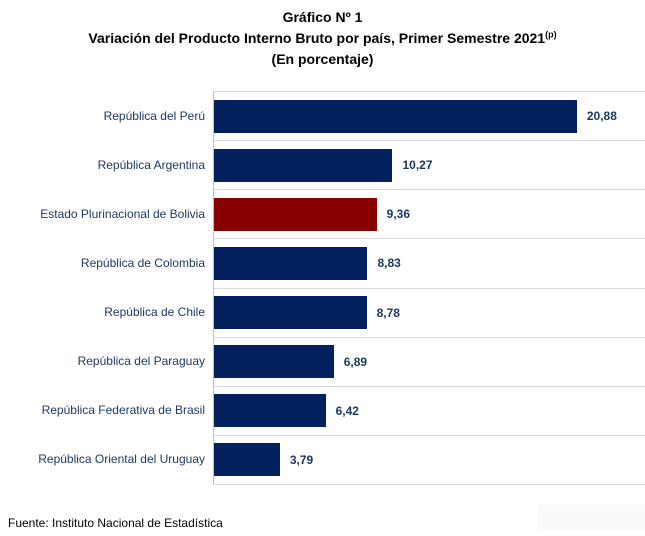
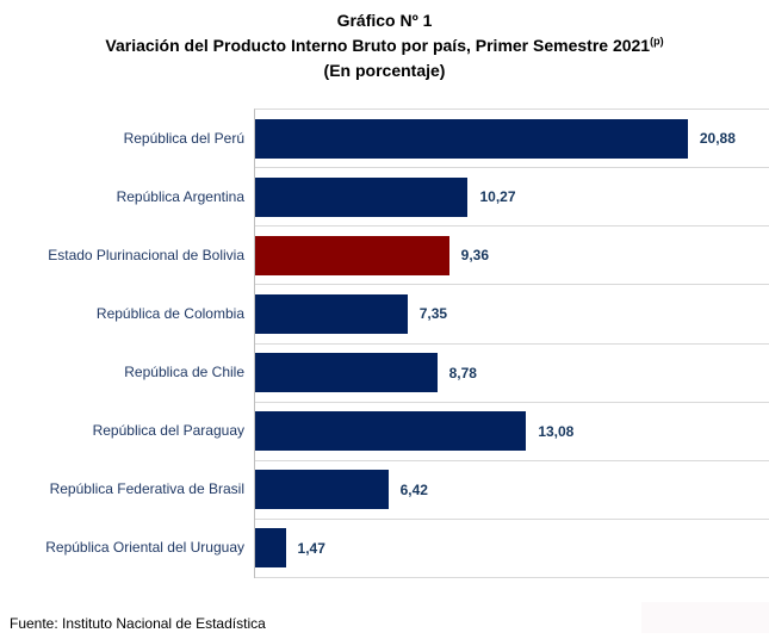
República de Colombia: 8,83 -> 7,35
República del Paraguay: 6,89 -> 13,08
República Oriental del Uruguay: 3,79 -> 1,47
